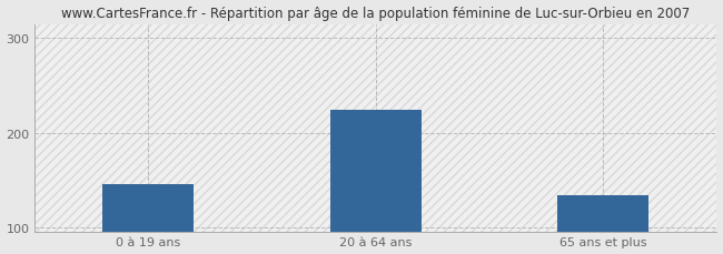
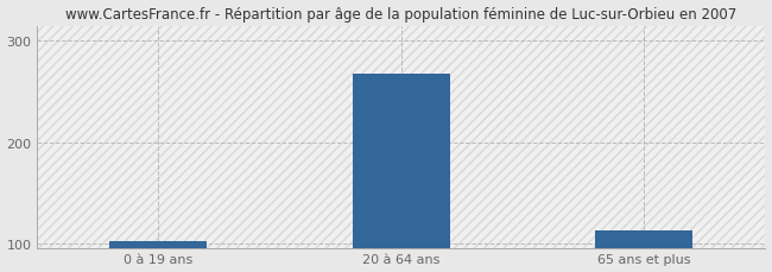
0 à 19 ans: 146 -> 102
20 à 64 ans: 224 -> 268
65 ans et plus: 134 -> 113
